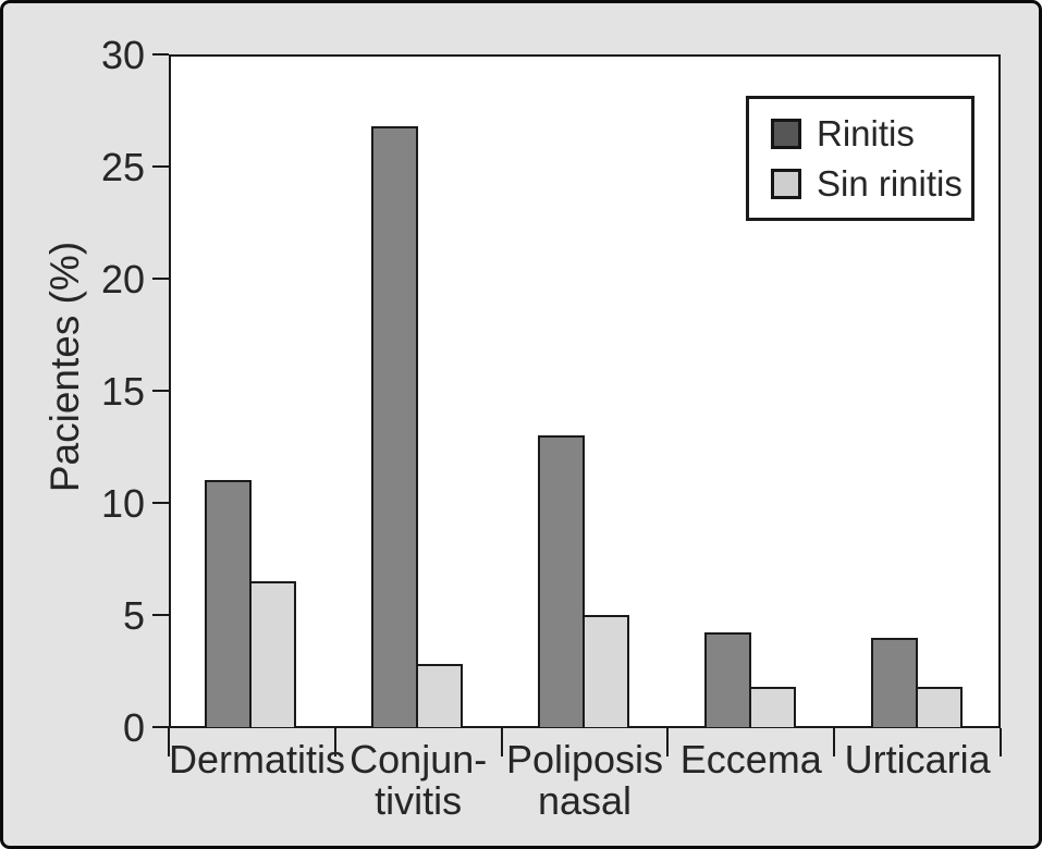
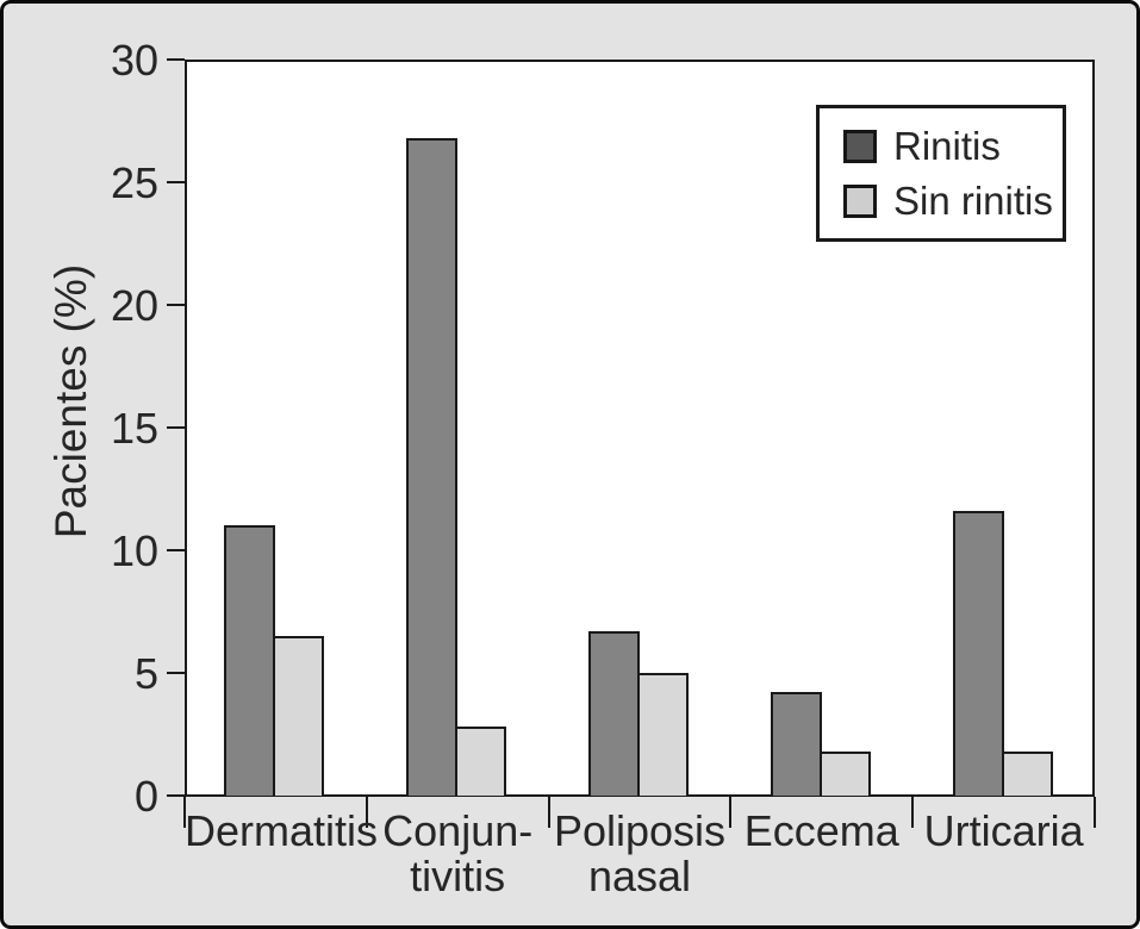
Rinitis/Poliposis nasal: 13.0 -> 6.7
Rinitis/Urticaria: 4.0 -> 11.6
